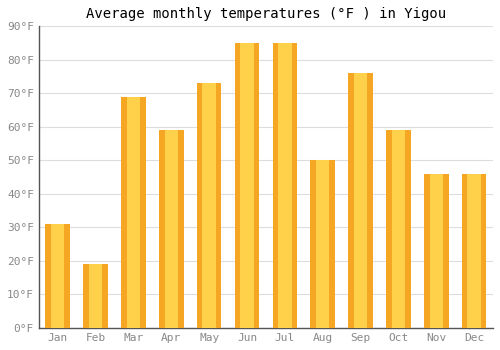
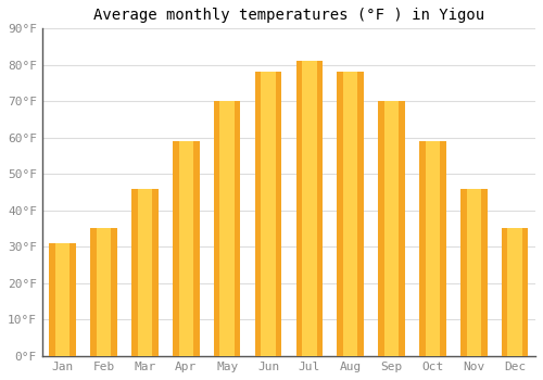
Feb: 19°F -> 35°F
Mar: 69°F -> 46°F
May: 73°F -> 70°F
Jun: 85°F -> 78°F
Jul: 85°F -> 81°F
Aug: 50°F -> 78°F
Sep: 76°F -> 70°F
Dec: 46°F -> 35°F
